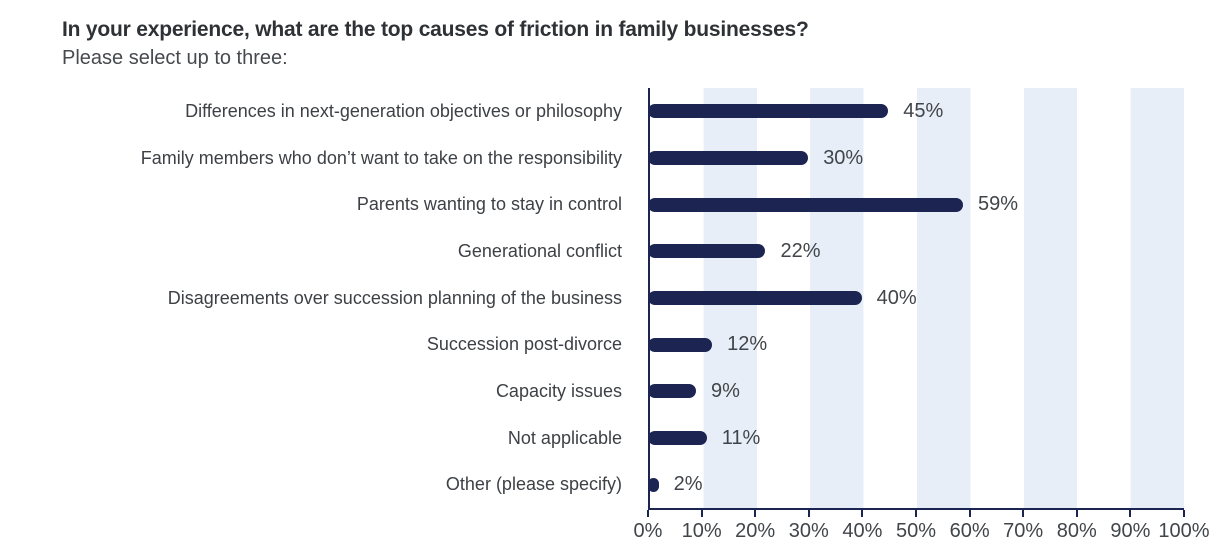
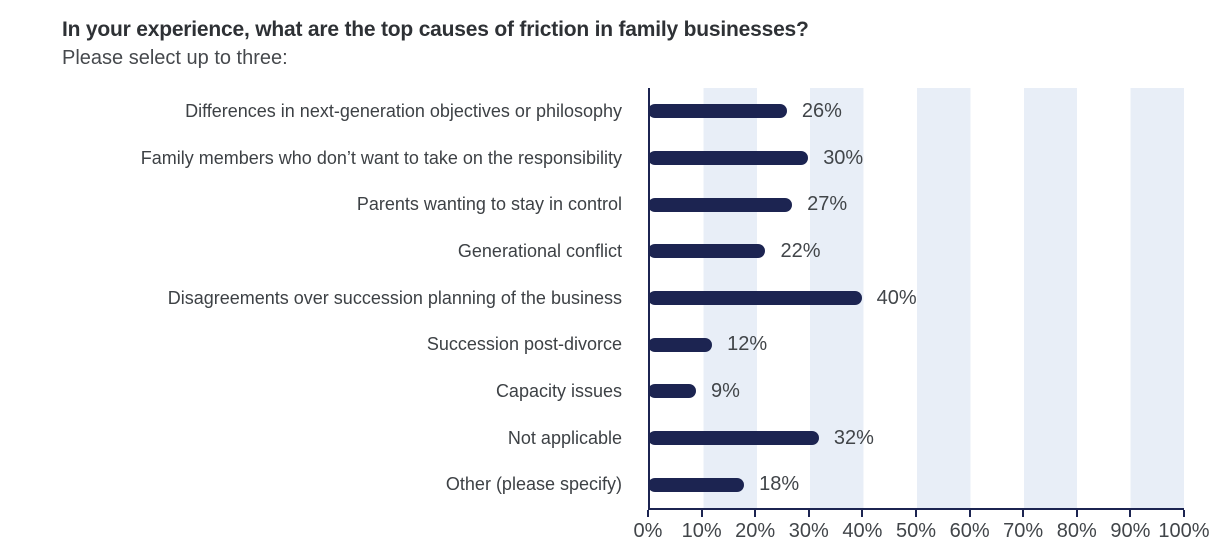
Differences in next-generation objectives or philosophy: 45% -> 26%
Parents wanting to stay in control: 59% -> 27%
Not applicable: 11% -> 32%
Other (please specify): 2% -> 18%
